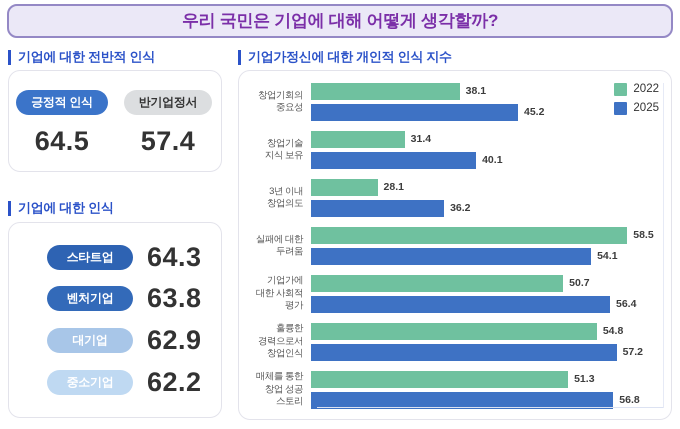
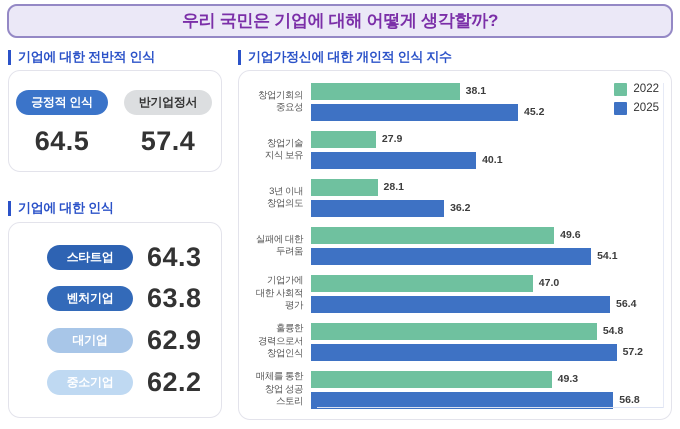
2022/창업기술 지식 보유: 31.4 -> 27.9
2022/실패에 대한 두려움: 58.5 -> 49.6
2022/기업가에 대한 사회적 평가: 50.7 -> 47.0
2022/매체를 통한 창업 성공 스토리: 51.3 -> 49.3
